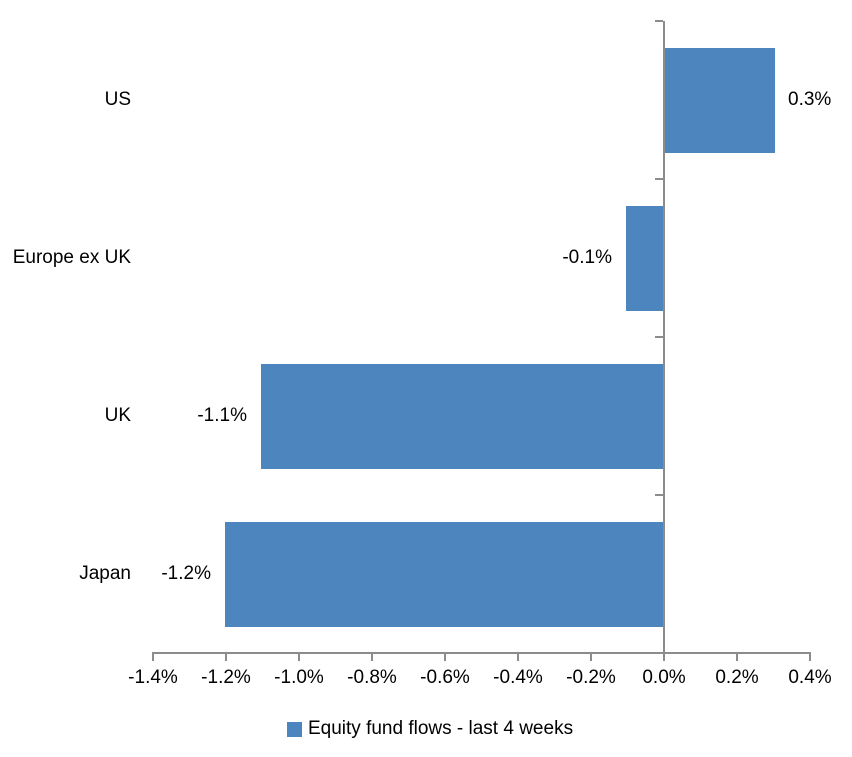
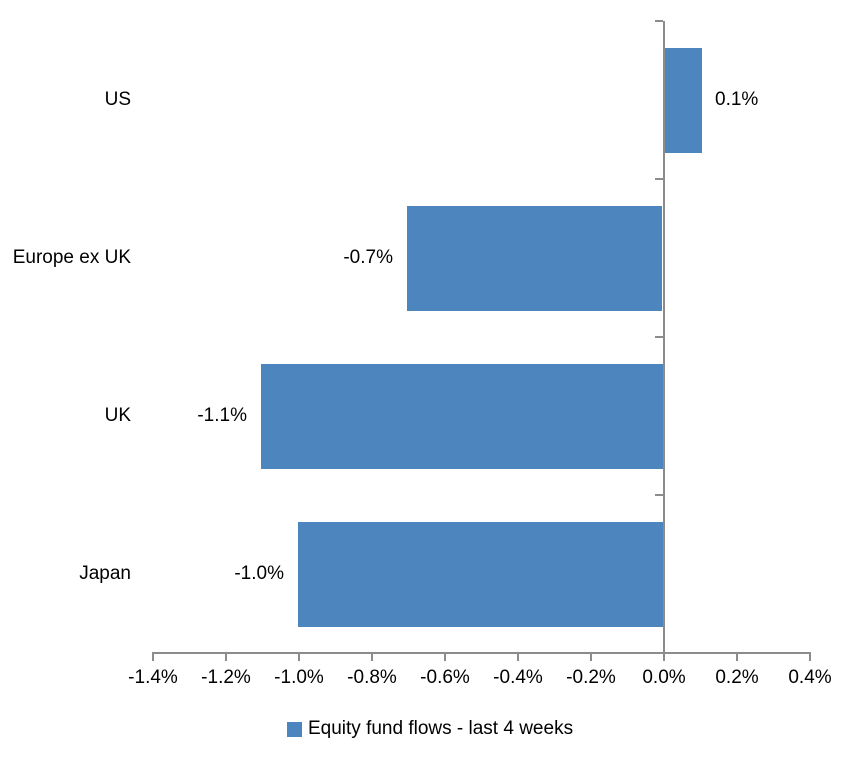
US: 0.3% -> 0.1%
Europe ex UK: -0.1% -> -0.7%
Japan: -1.2% -> -1.0%
